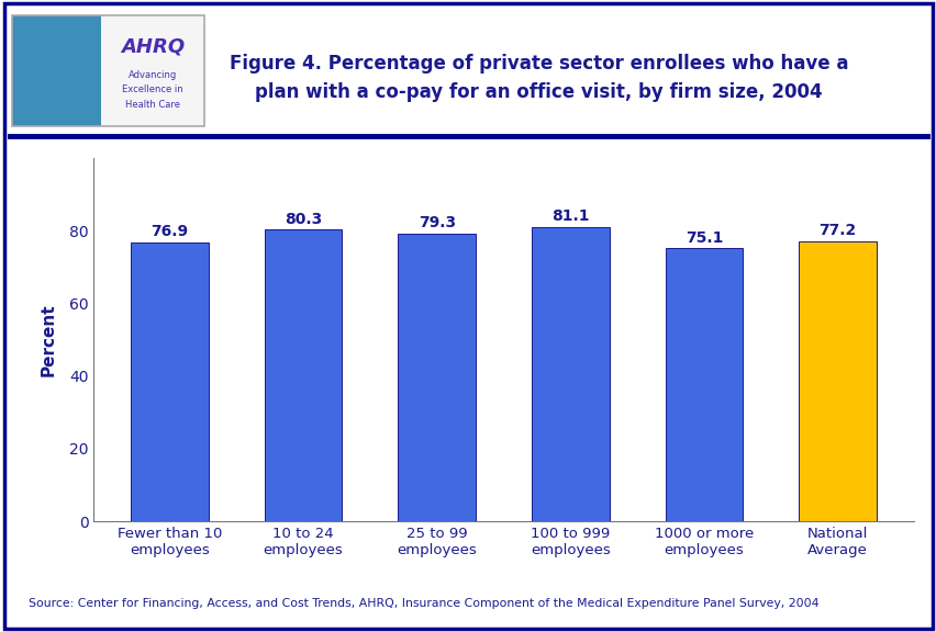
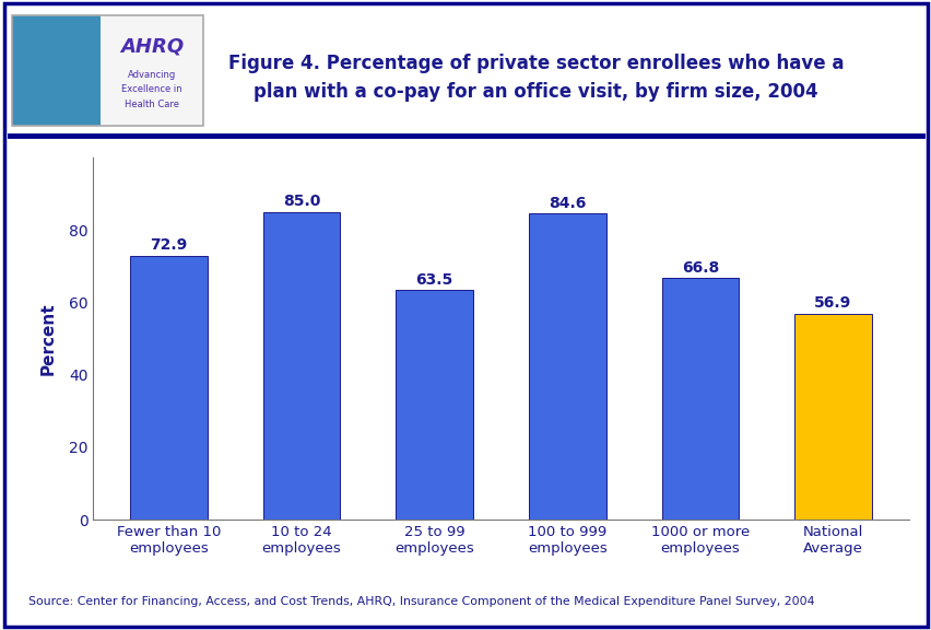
Fewer than 10 employees: 76.9 -> 72.9
10 to 24 employees: 80.3 -> 85.0
25 to 99 employees: 79.3 -> 63.5
100 to 999 employees: 81.1 -> 84.6
1000 or more employees: 75.1 -> 66.8
National Average: 77.2 -> 56.9
